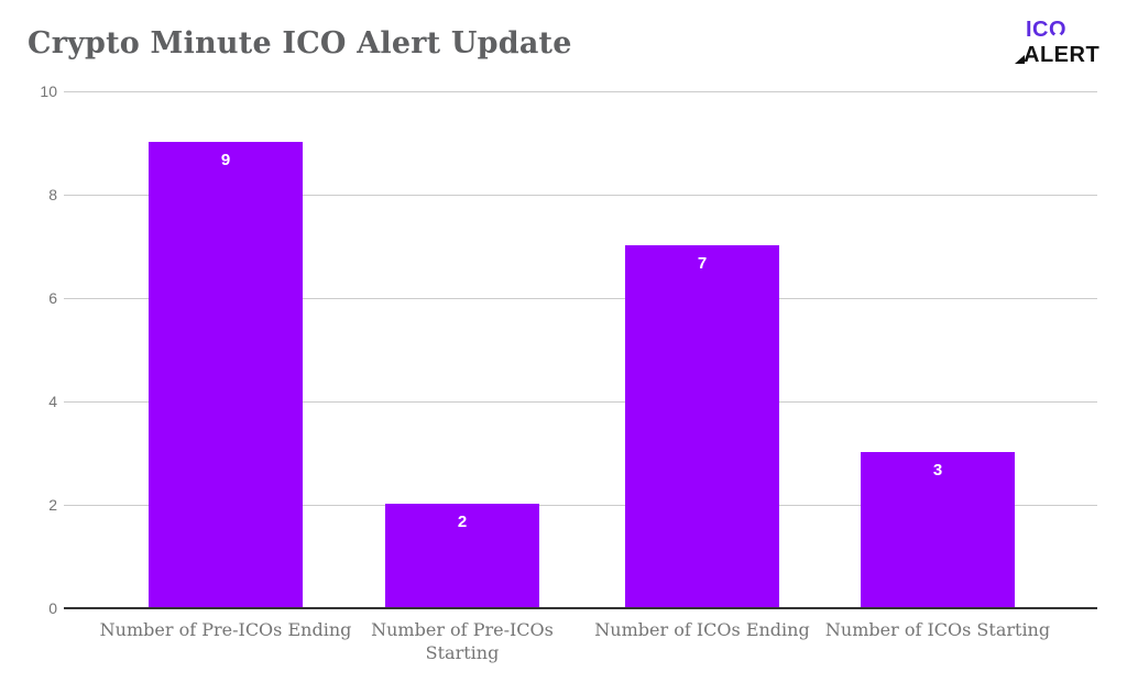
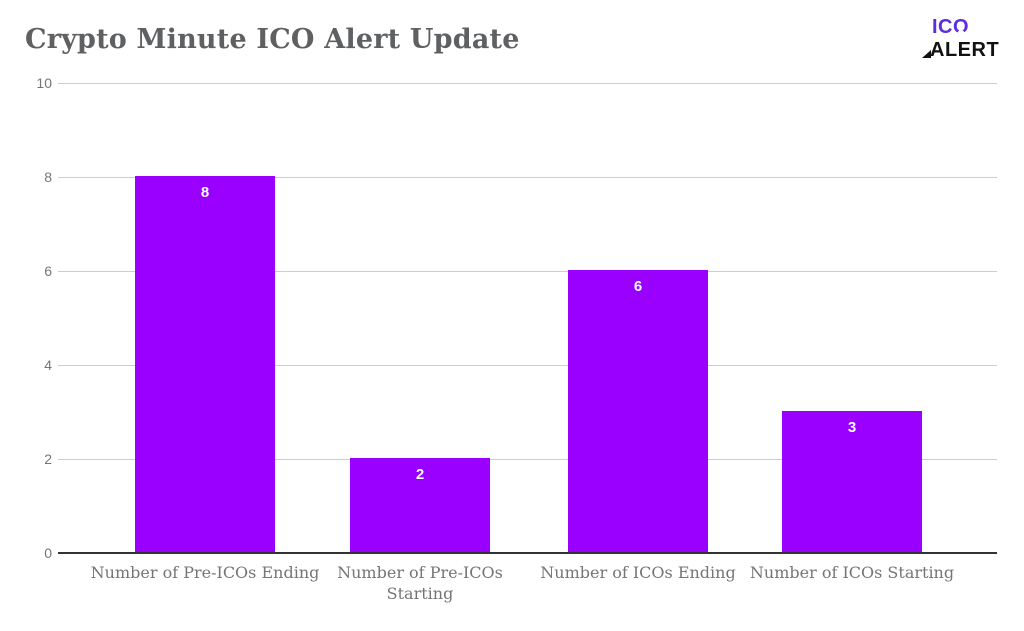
Number of Pre-ICOs Ending: 9 -> 8
Number of ICOs Ending: 7 -> 6
